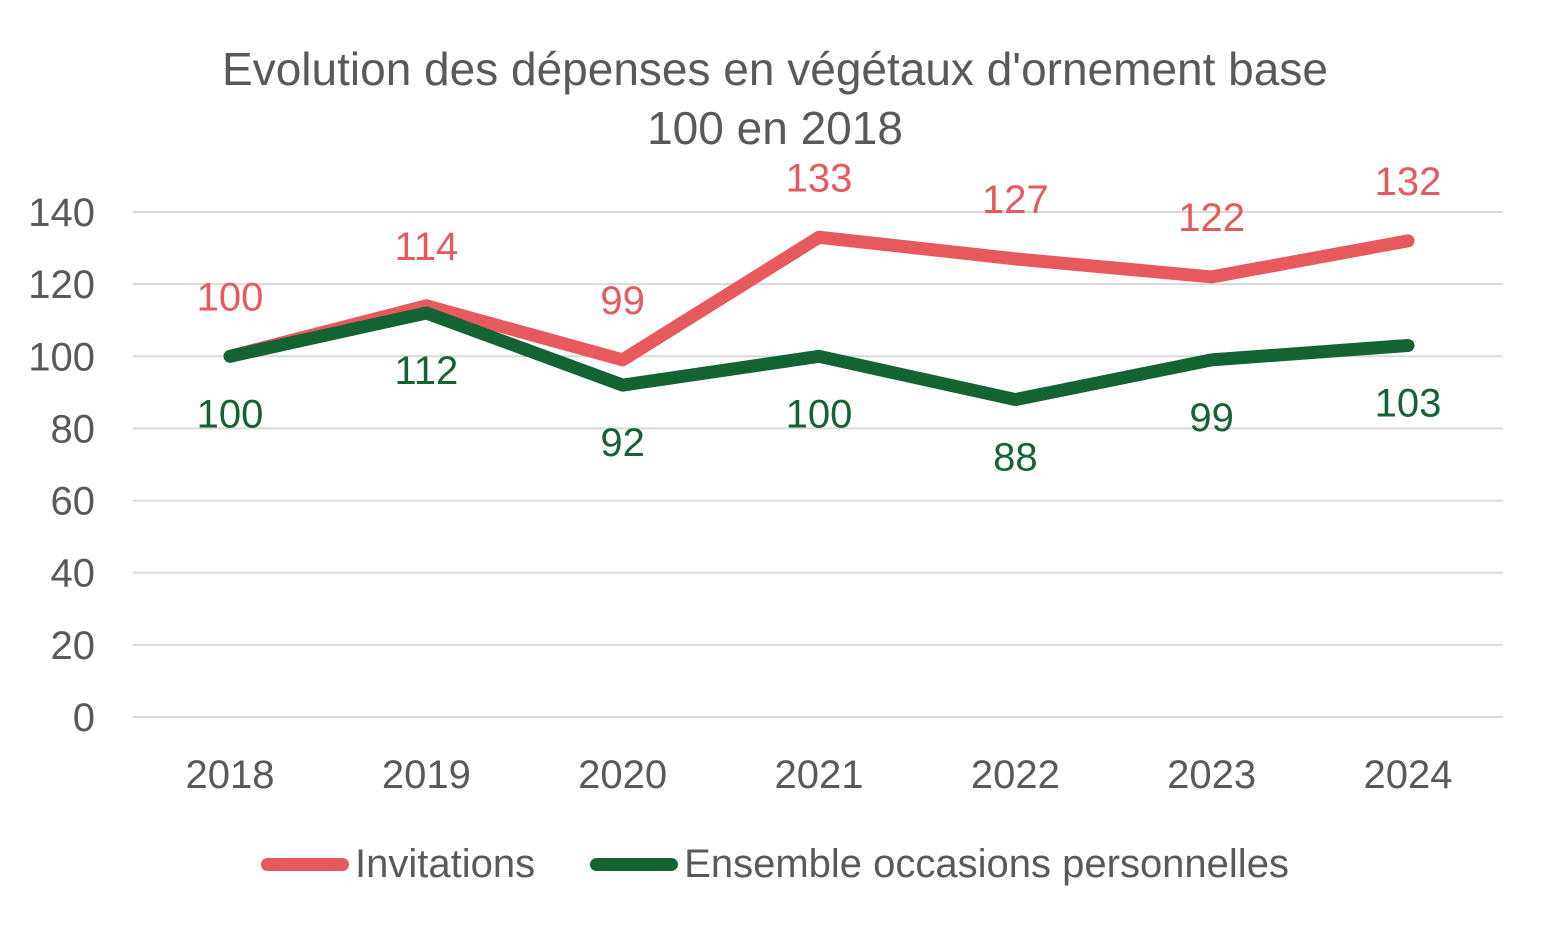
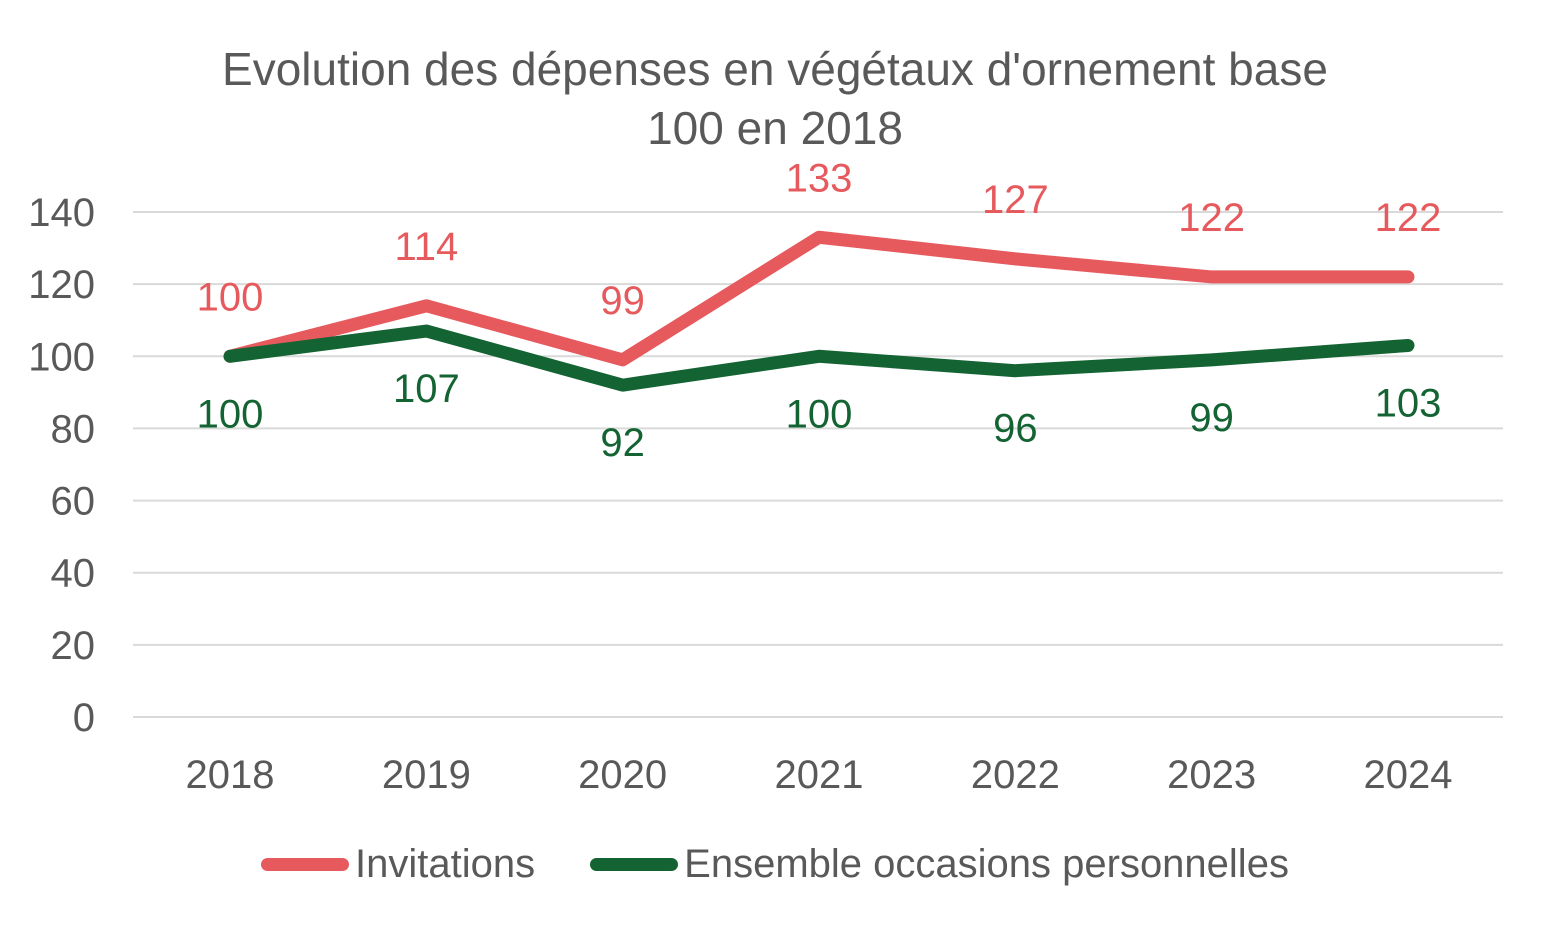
Ensemble occasions personnelles/2019: 112 -> 107
Ensemble occasions personnelles/2022: 88 -> 96
Invitations/2024: 132 -> 122
